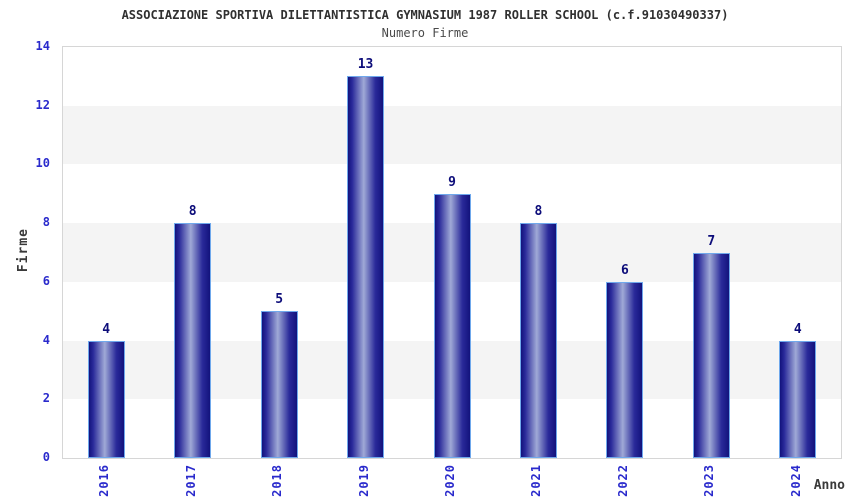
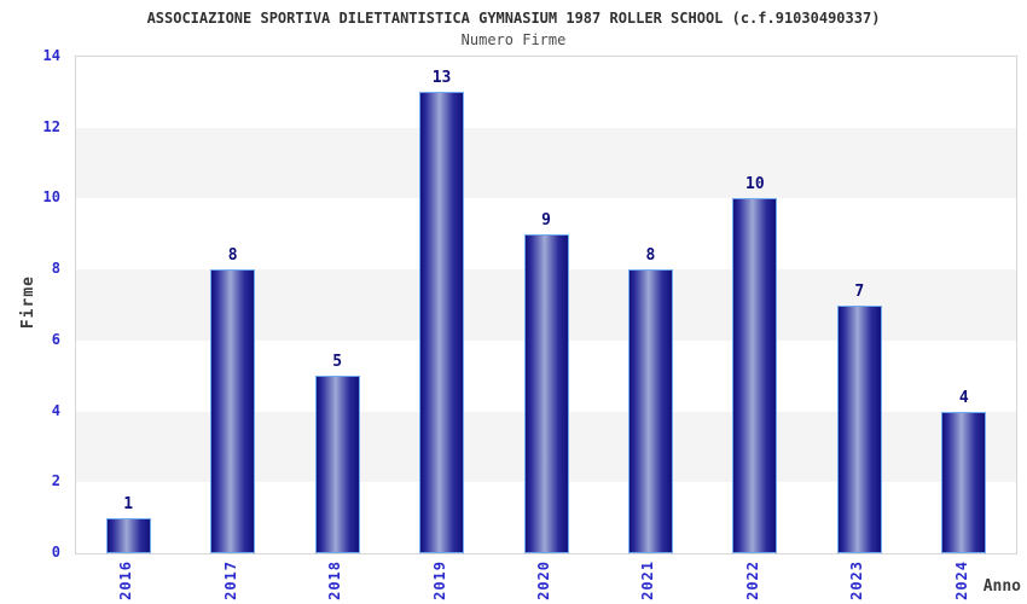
2016: 4 -> 1
2022: 6 -> 10
